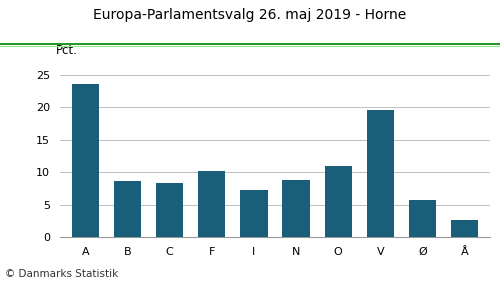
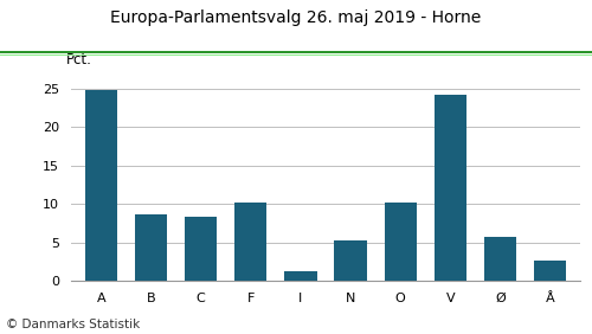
A: 23.6 -> 24.8
I: 7.2 -> 1.2
N: 8.8 -> 5.2
O: 11.0 -> 10.1
V: 19.6 -> 24.2
